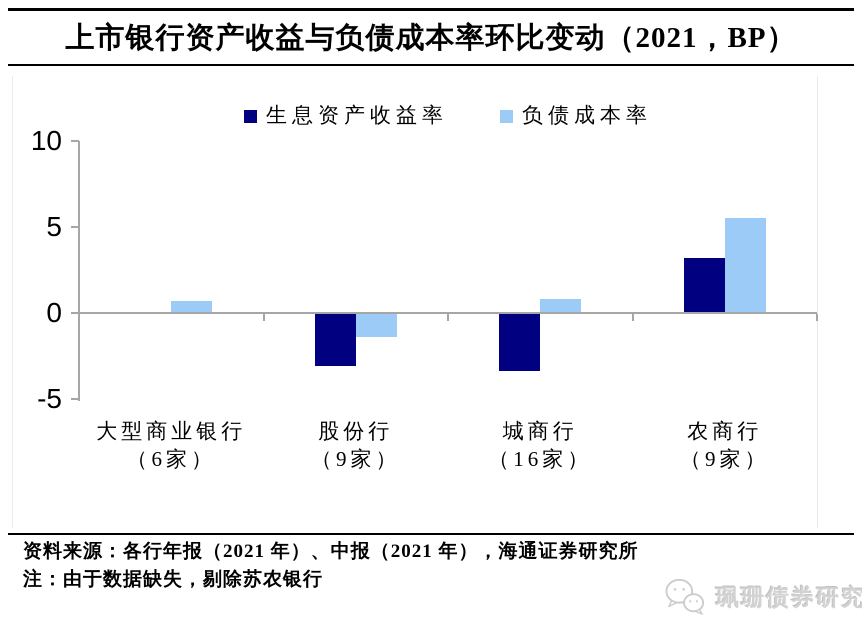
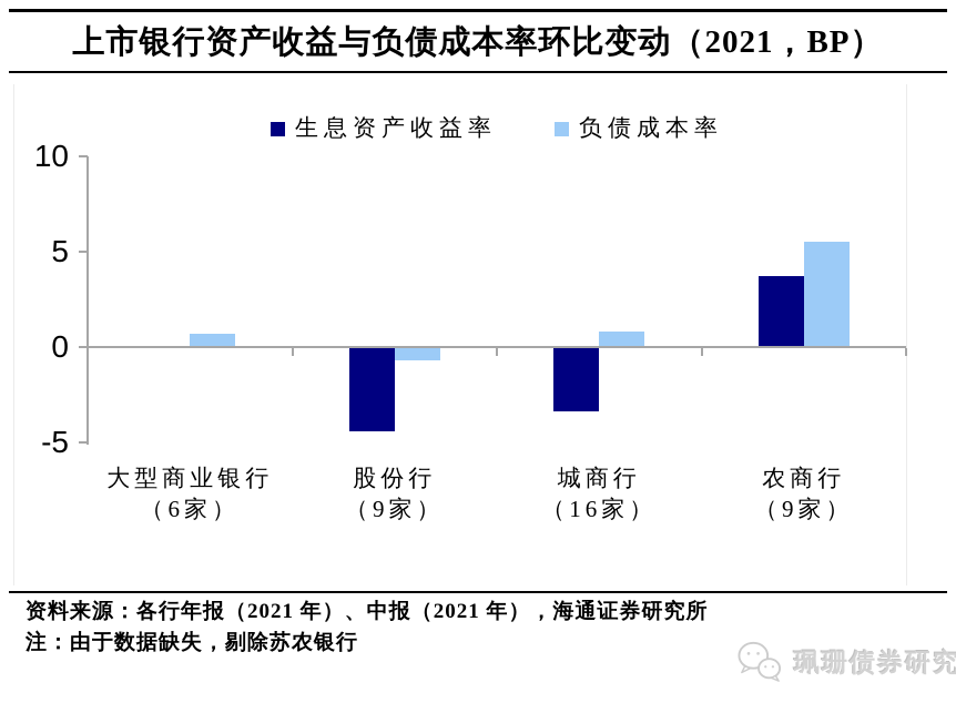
生息资产收益率/股份行: -3.1 -> -4.4
负债成本率/股份行: -1.4 -> -0.7
生息资产收益率/农商行: 3.2 -> 3.7
